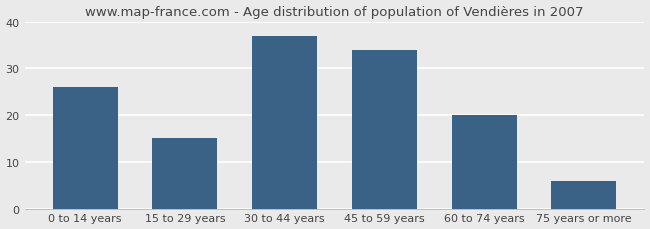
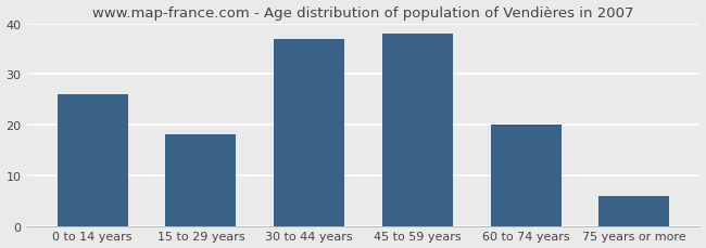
15 to 29 years: 15 -> 18
45 to 59 years: 34 -> 38
